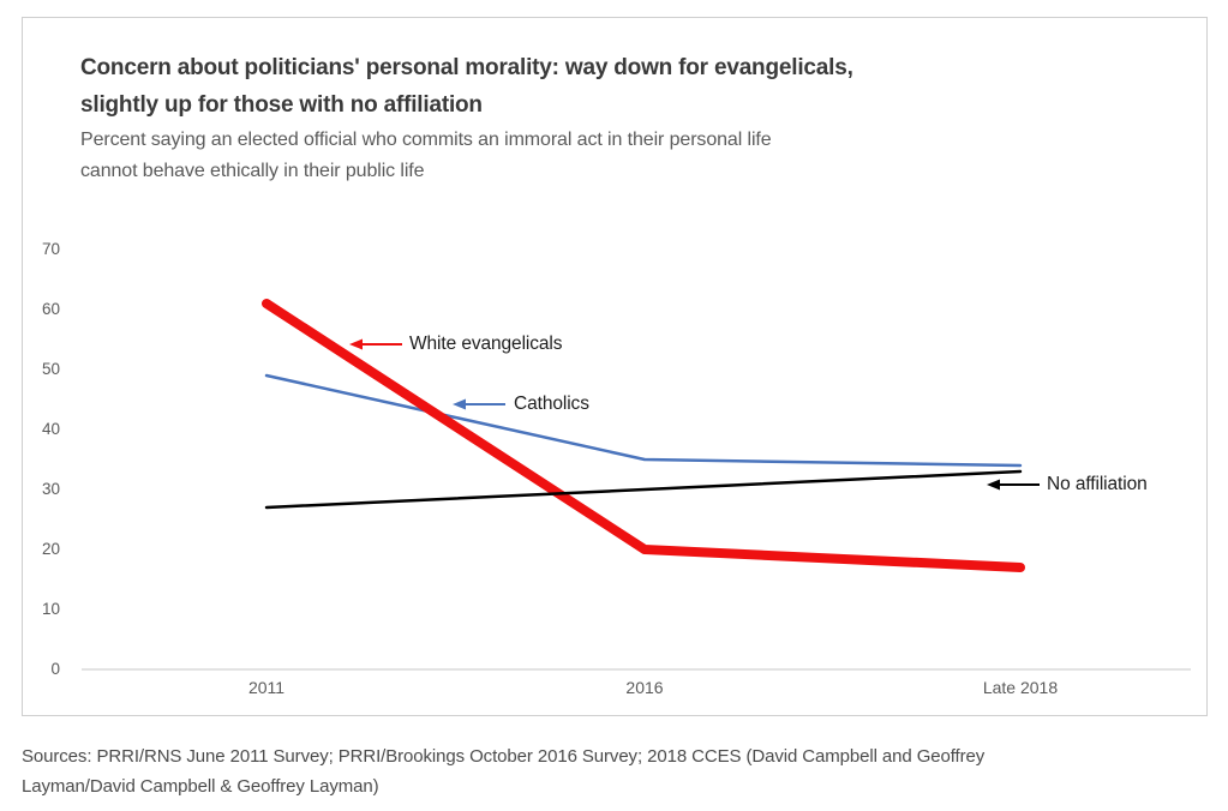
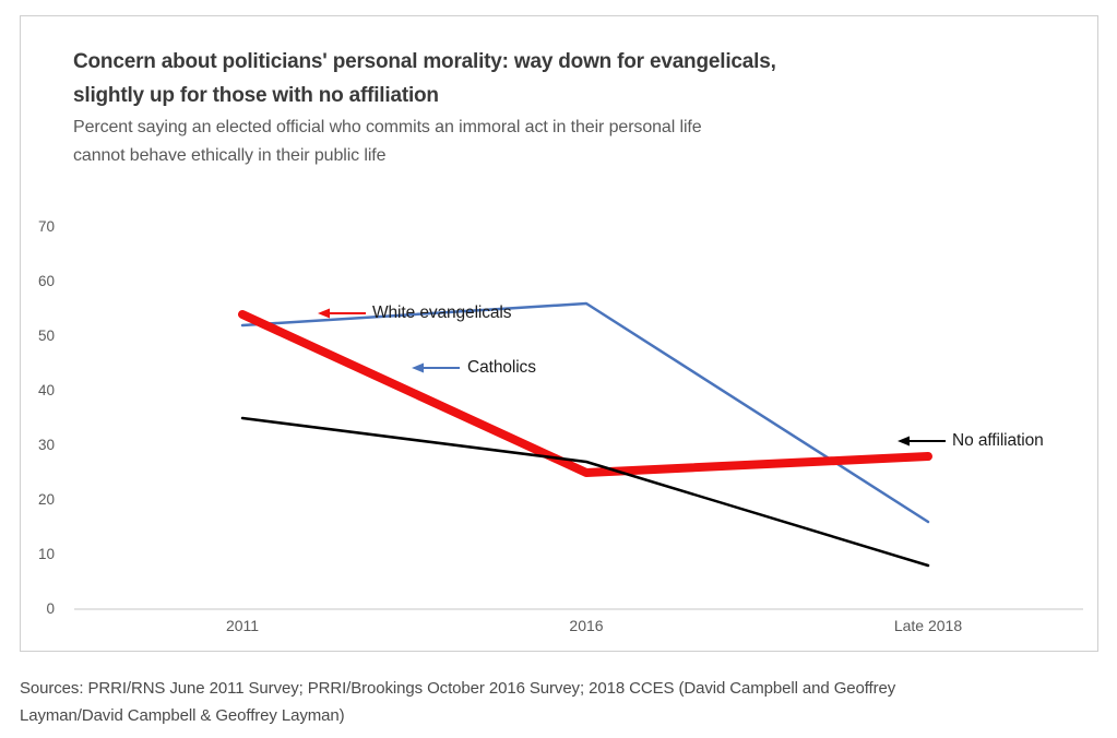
White evangelicals/2011: 61 -> 54
Catholics/2011: 49 -> 52
No affiliation/2011: 27 -> 35
White evangelicals/2016: 20 -> 25
Catholics/2016: 35 -> 56
No affiliation/2016: 30 -> 27
White evangelicals/Late 2018: 17 -> 28
Catholics/Late 2018: 34 -> 16
No affiliation/Late 2018: 33 -> 8
